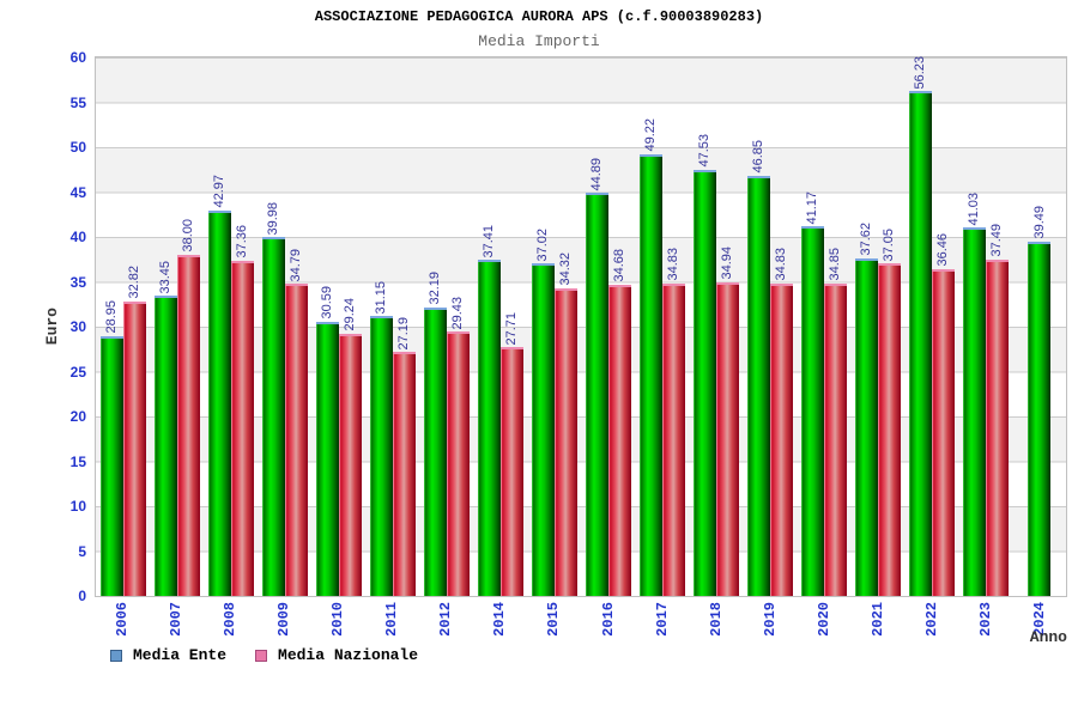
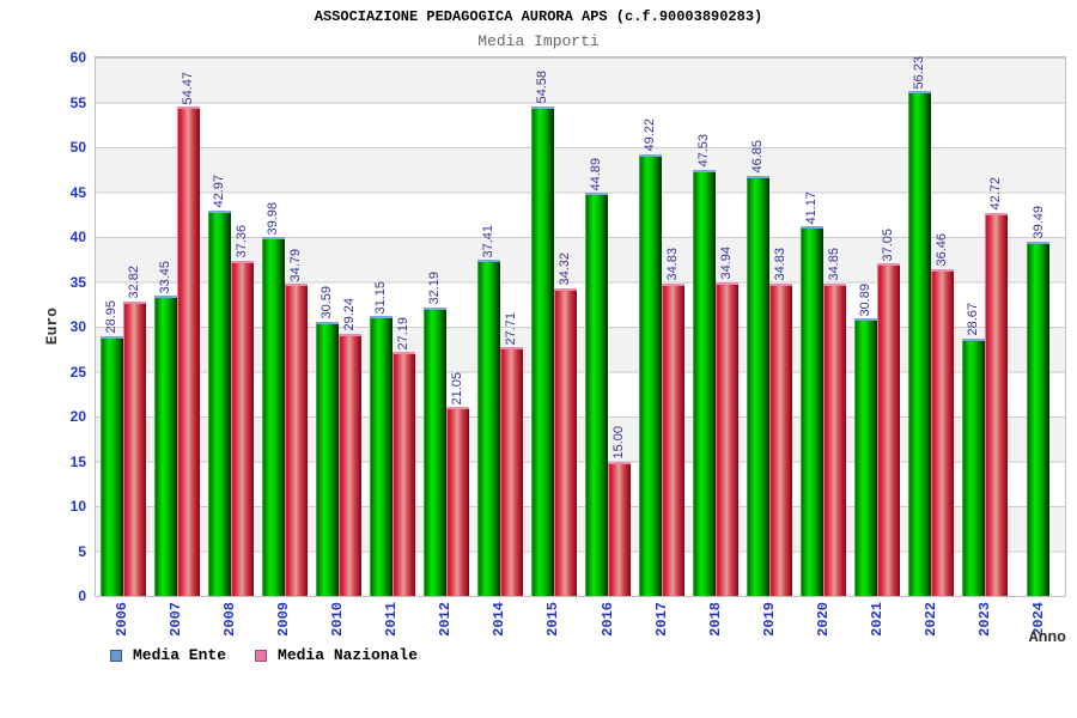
Media Nazionale/2007: 38.00 -> 54.47
Media Nazionale/2012: 29.43 -> 21.05
Media Ente/2015: 37.02 -> 54.58
Media Nazionale/2016: 34.68 -> 15.00
Media Ente/2021: 37.62 -> 30.89
Media Ente/2023: 41.03 -> 28.67
Media Nazionale/2023: 37.49 -> 42.72
